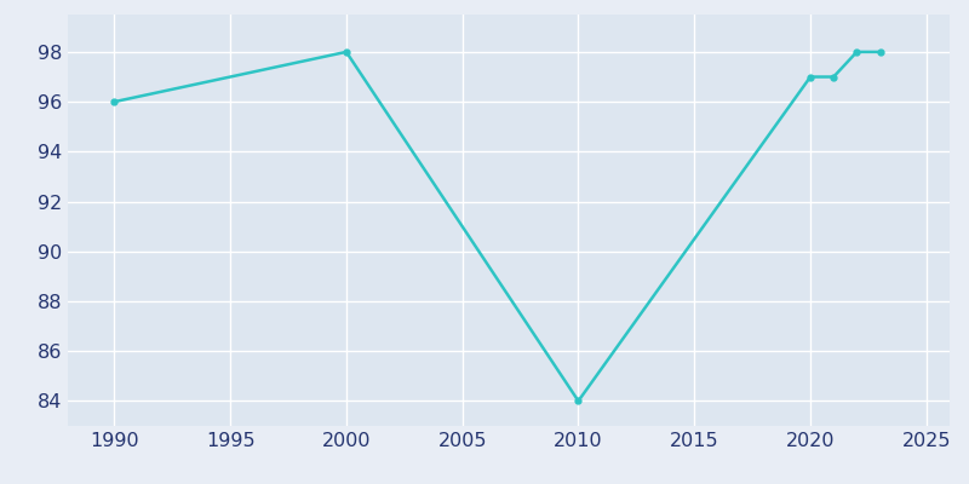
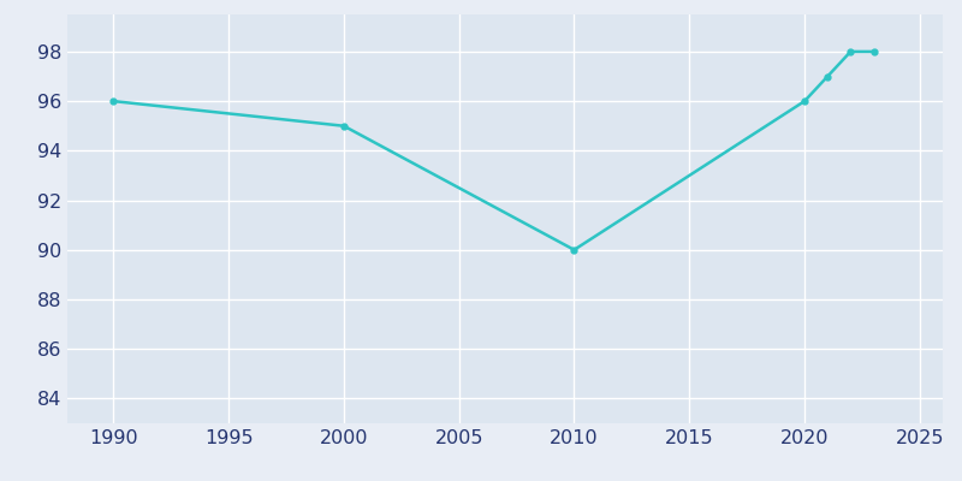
2000: 98 -> 95
2010: 84 -> 90
2020: 97 -> 96
